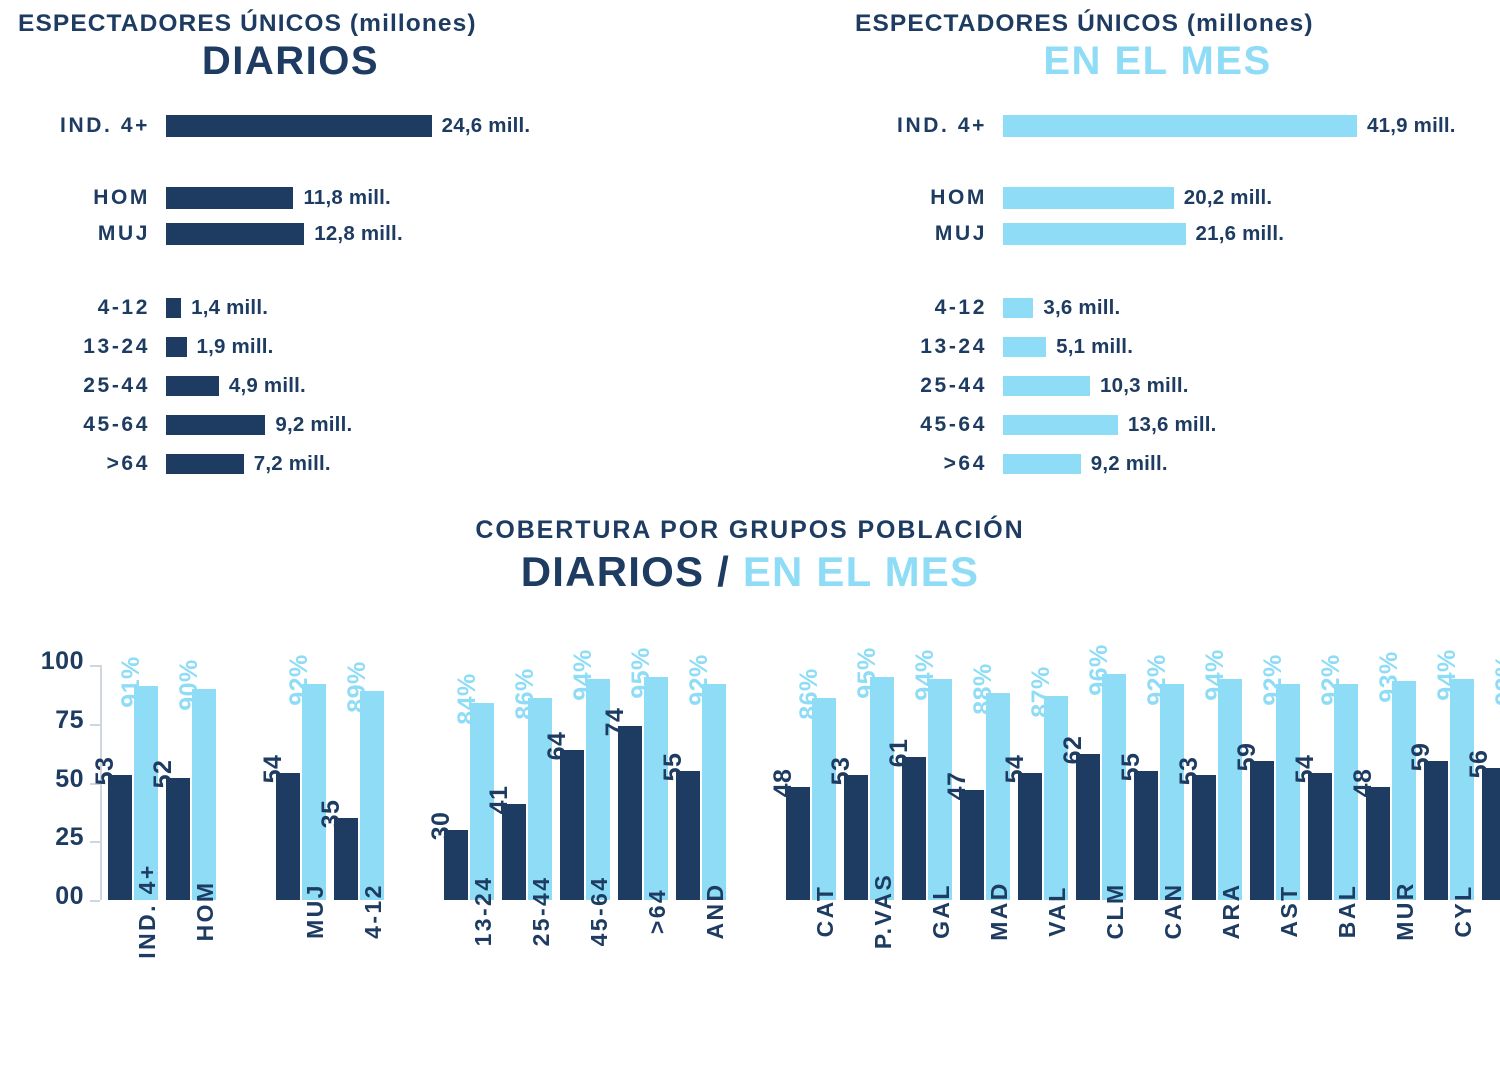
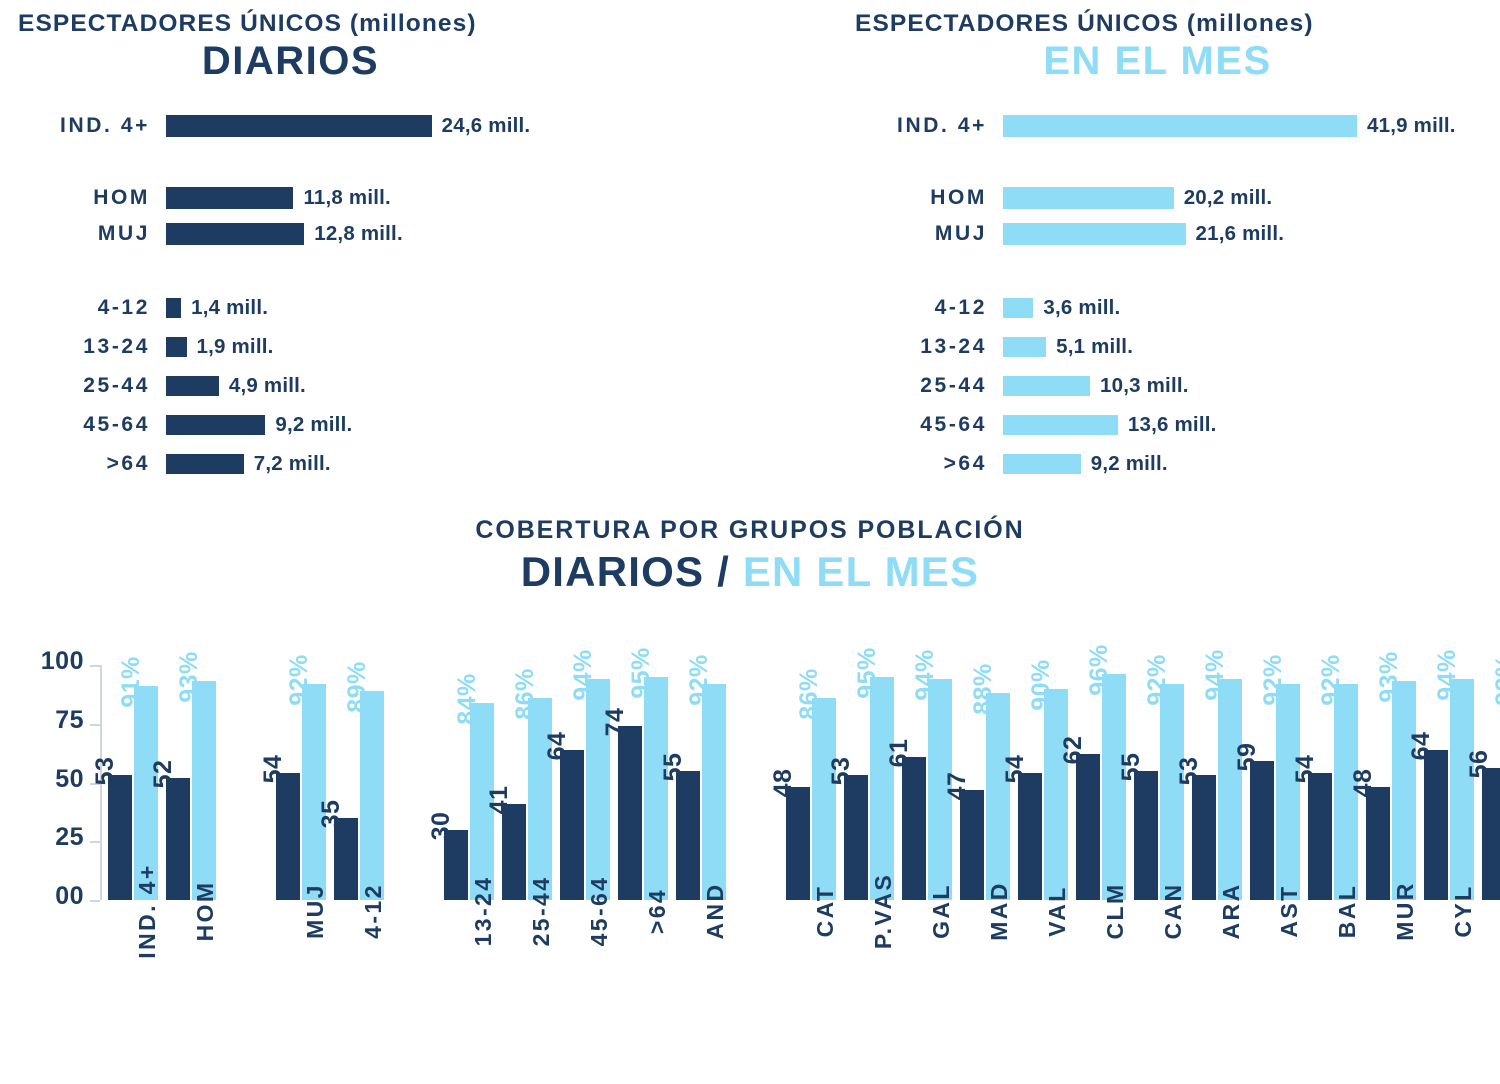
EN EL MES/HOM: 90% -> 93%
EN EL MES/VAL: 87% -> 90%
DIARIOS/CYL: 59 -> 64
